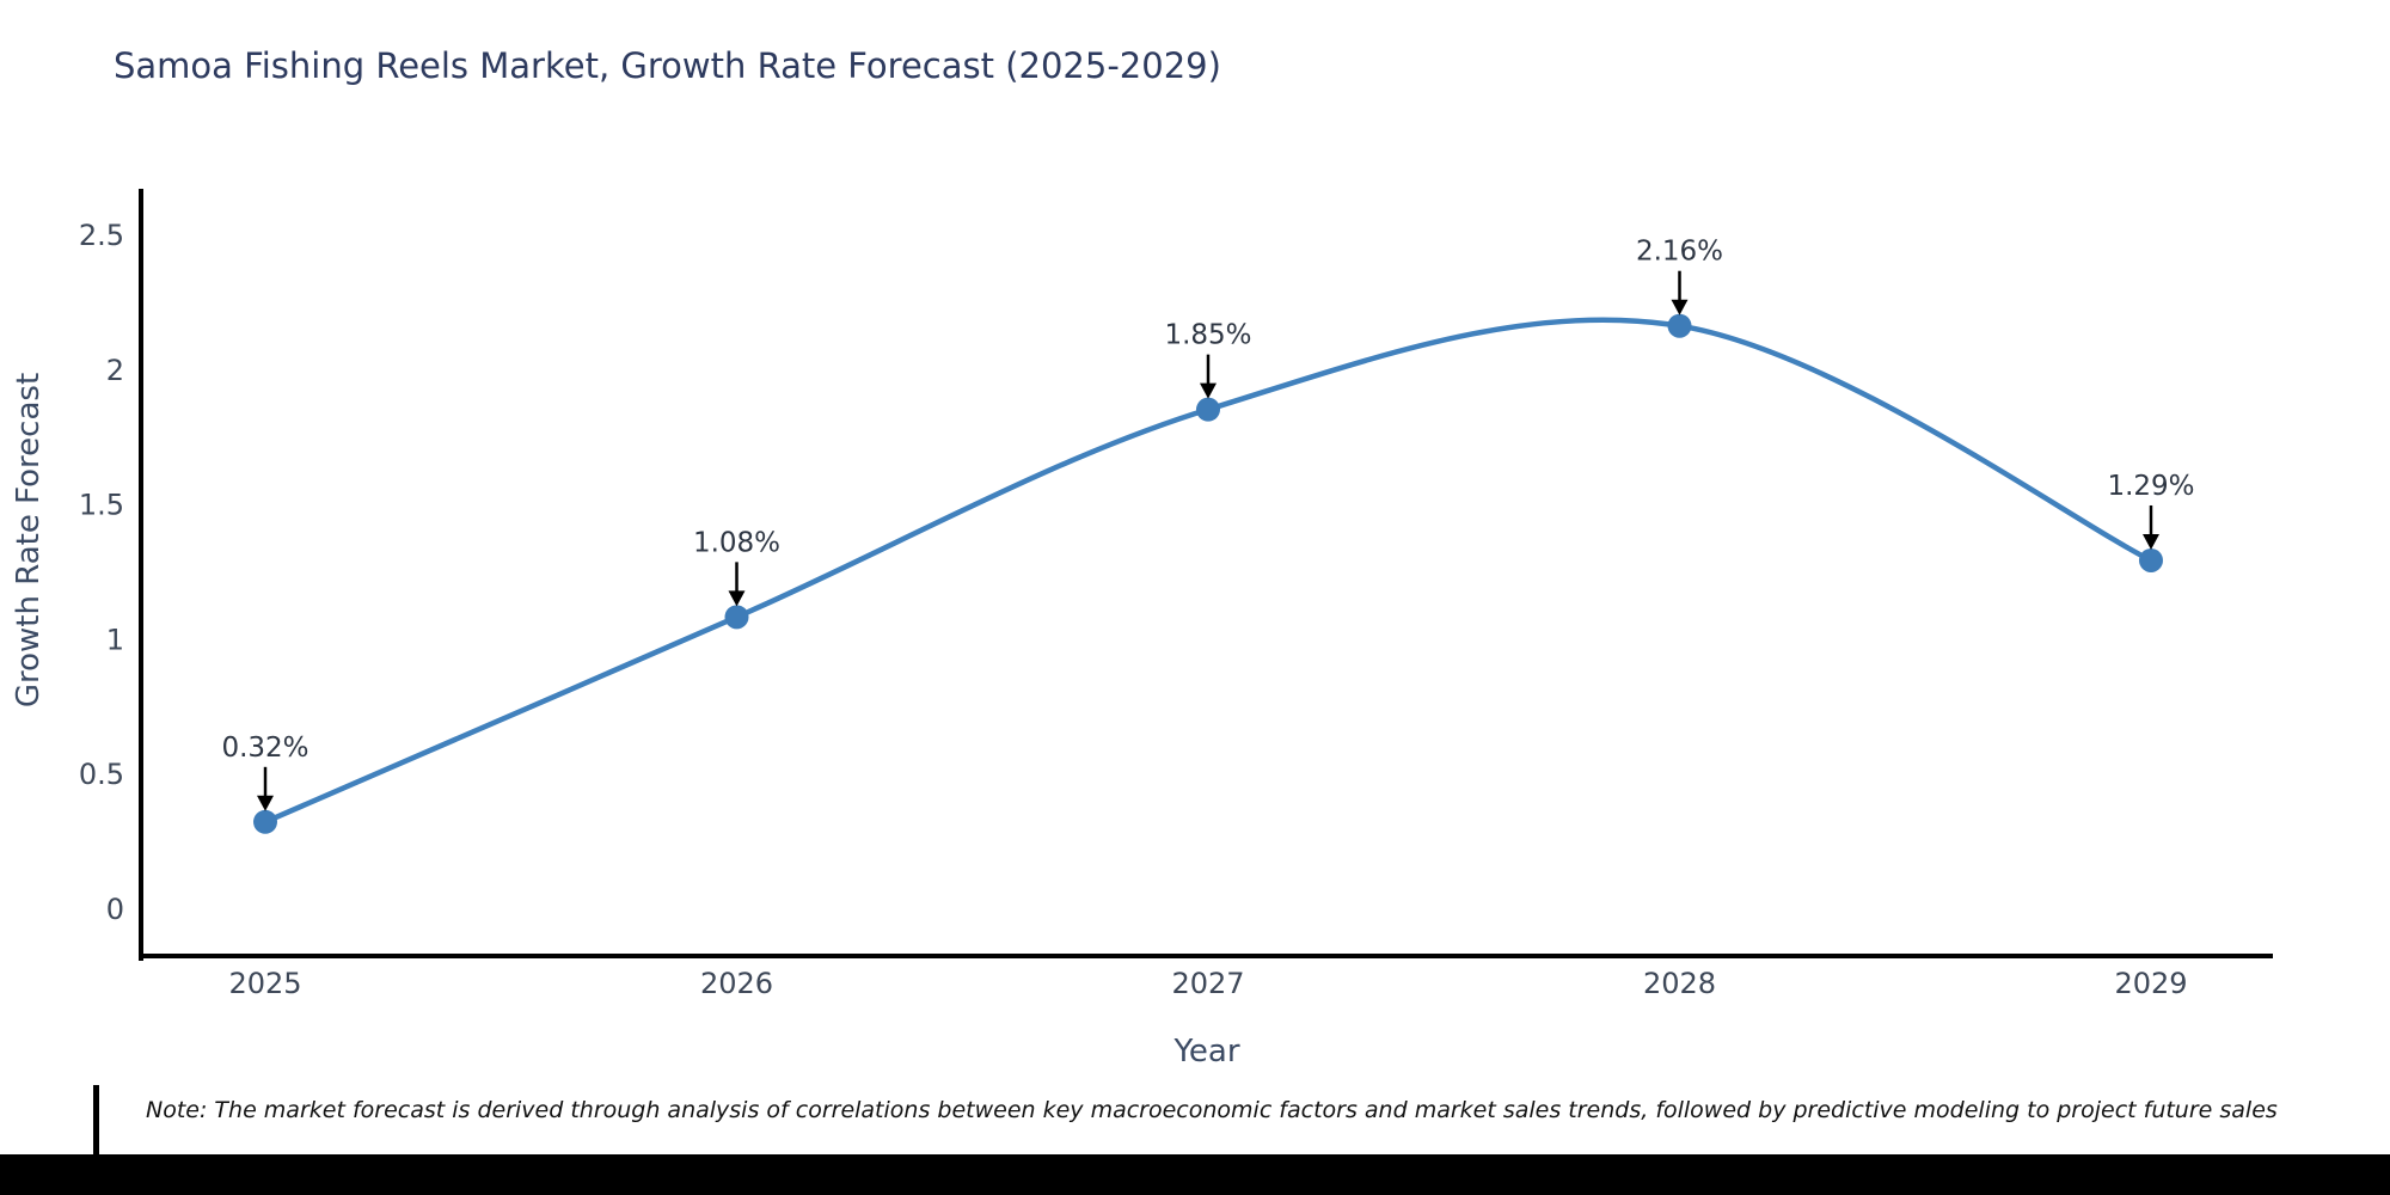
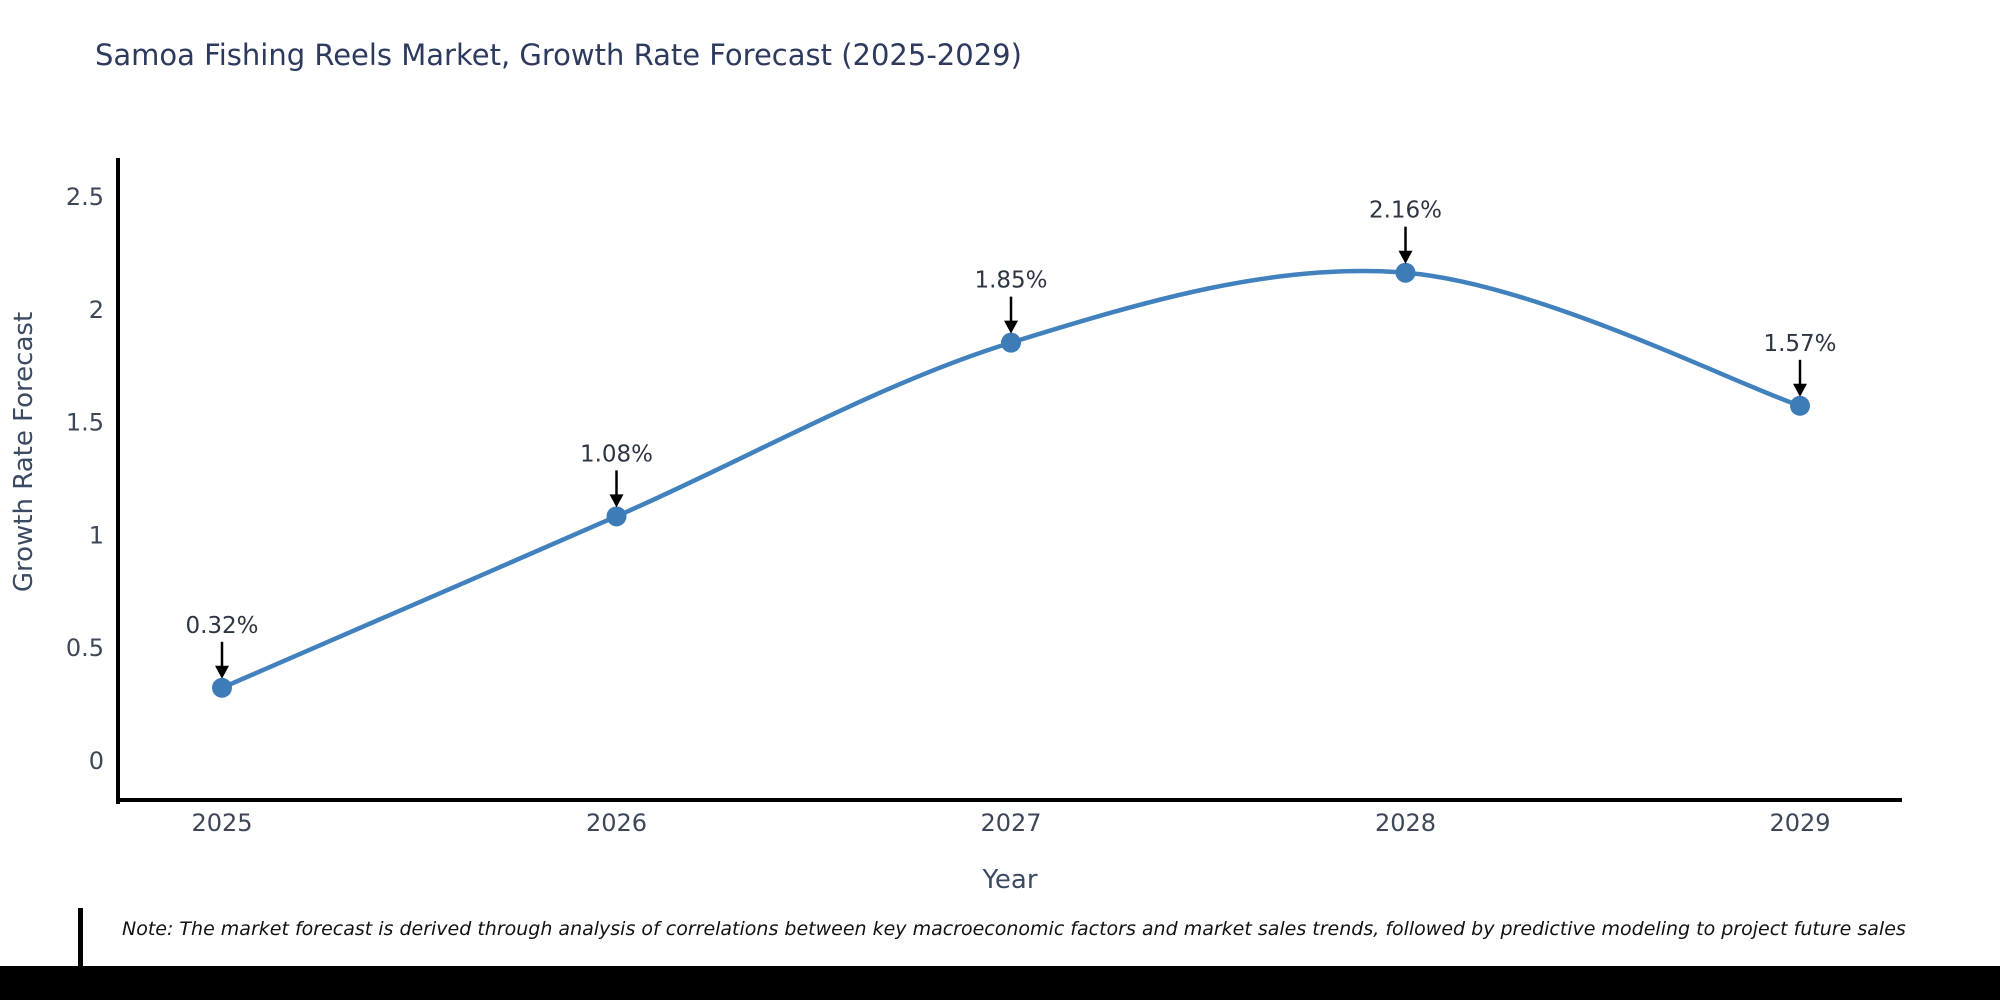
2029: 1.29% -> 1.57%
